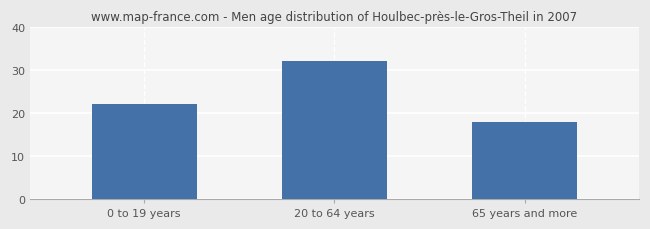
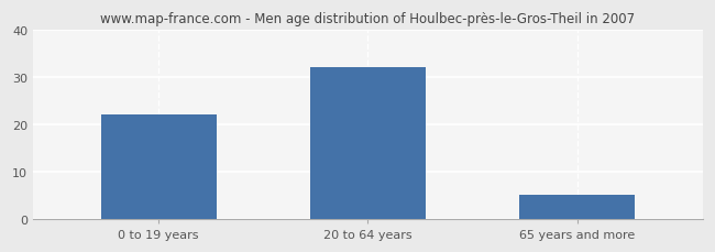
65 years and more: 18 -> 5
